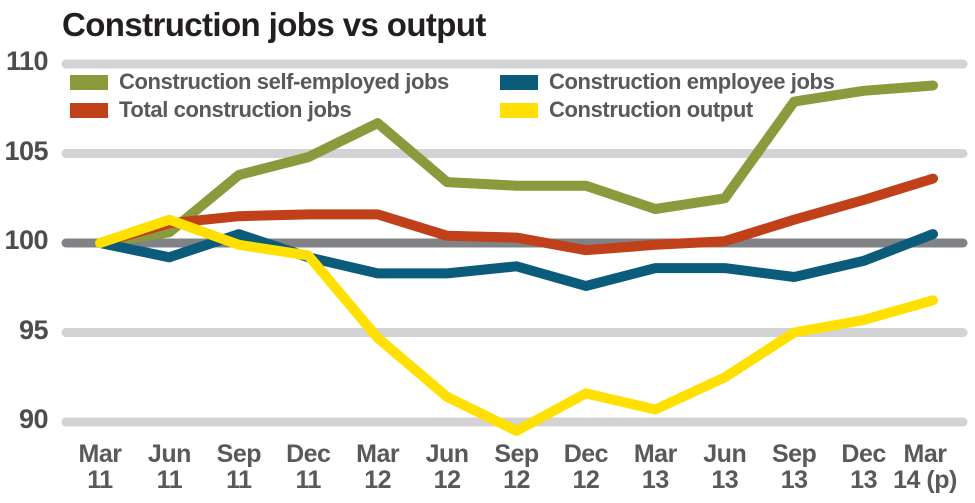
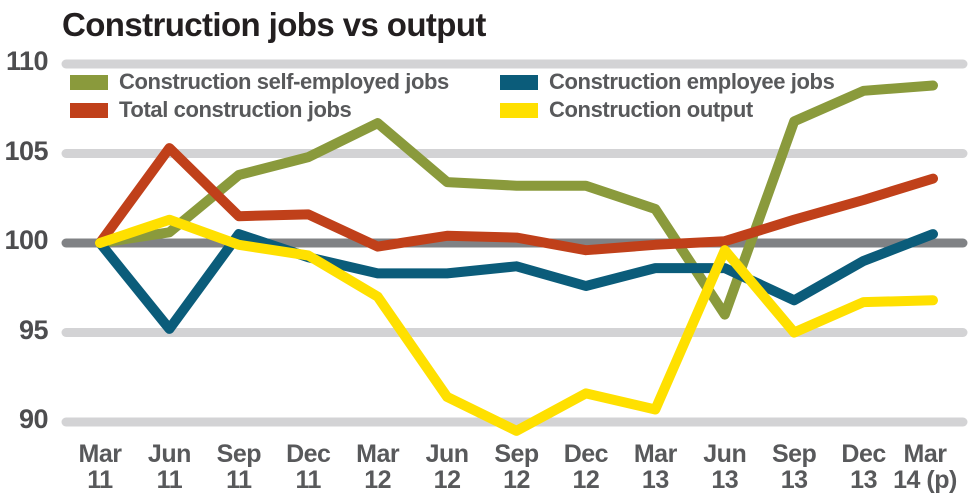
Total construction jobs/Jun 11: 101.1 -> 105.3
Construction employee jobs/Jun 11: 99.2 -> 95.2
Total construction jobs/Mar 12: 101.6 -> 99.8
Construction output/Mar 12: 94.7 -> 97.0
Construction self-employed jobs/Jun 13: 102.5 -> 96.0
Construction output/Jun 13: 92.5 -> 99.6
Construction self-employed jobs/Sep 13: 107.9 -> 106.8
Construction employee jobs/Sep 13: 98.1 -> 96.8
Construction output/Dec 13: 95.7 -> 96.7
